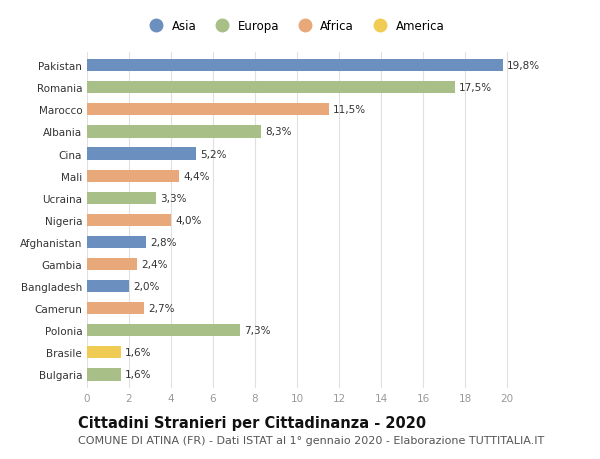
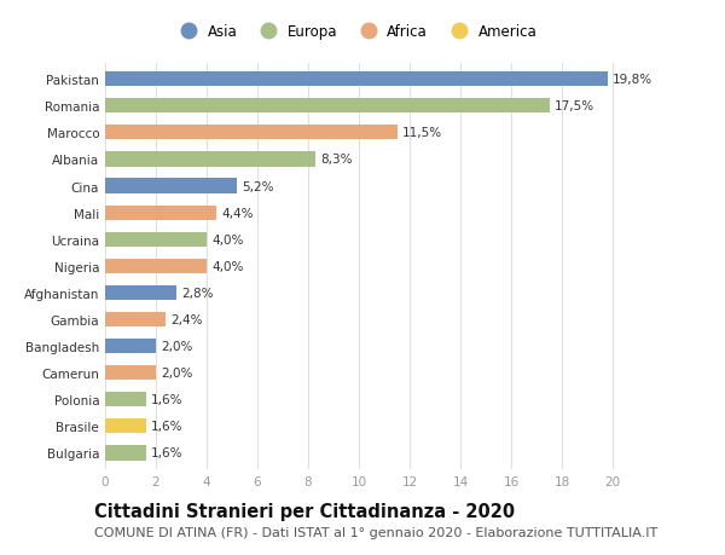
Ucraina: 3,3% -> 4,0%
Camerun: 2,7% -> 2,0%
Polonia: 7,3% -> 1,6%
